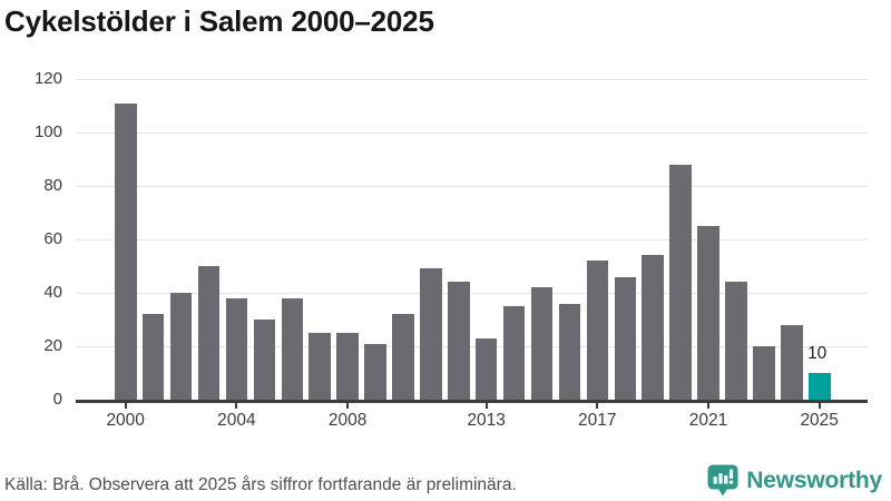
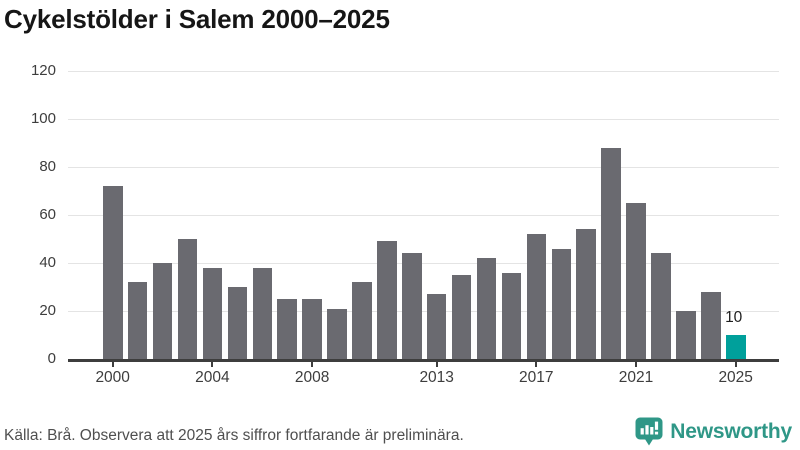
2000: 111 -> 72
2013: 23 -> 27
